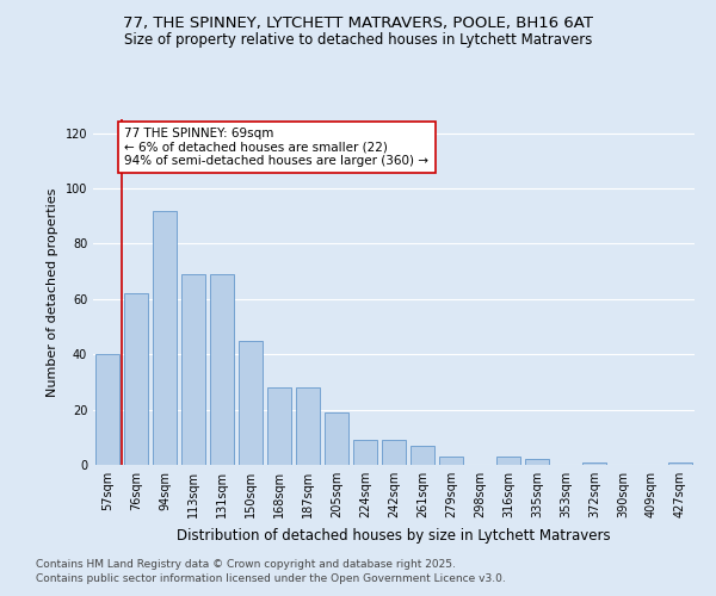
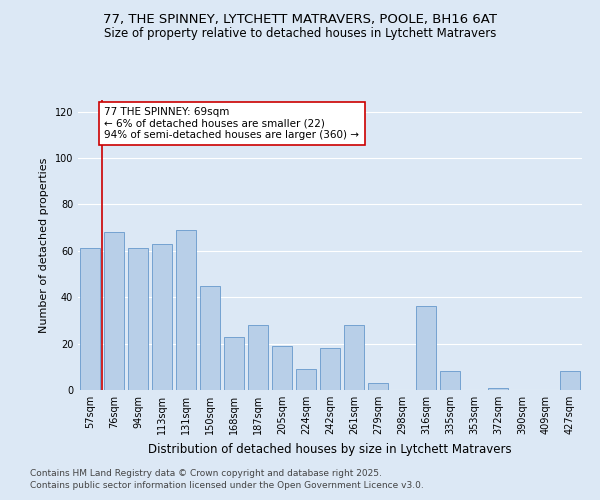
57sqm: 40 -> 61
76sqm: 62 -> 68
94sqm: 92 -> 61
113sqm: 69 -> 63
168sqm: 28 -> 23
242sqm: 9 -> 18
261sqm: 7 -> 28
316sqm: 3 -> 36
335sqm: 2 -> 8
427sqm: 1 -> 8
